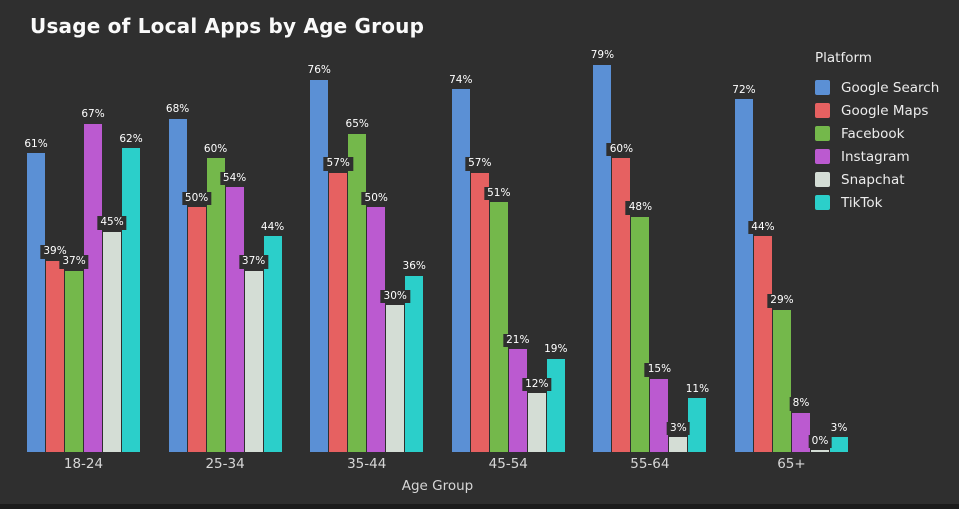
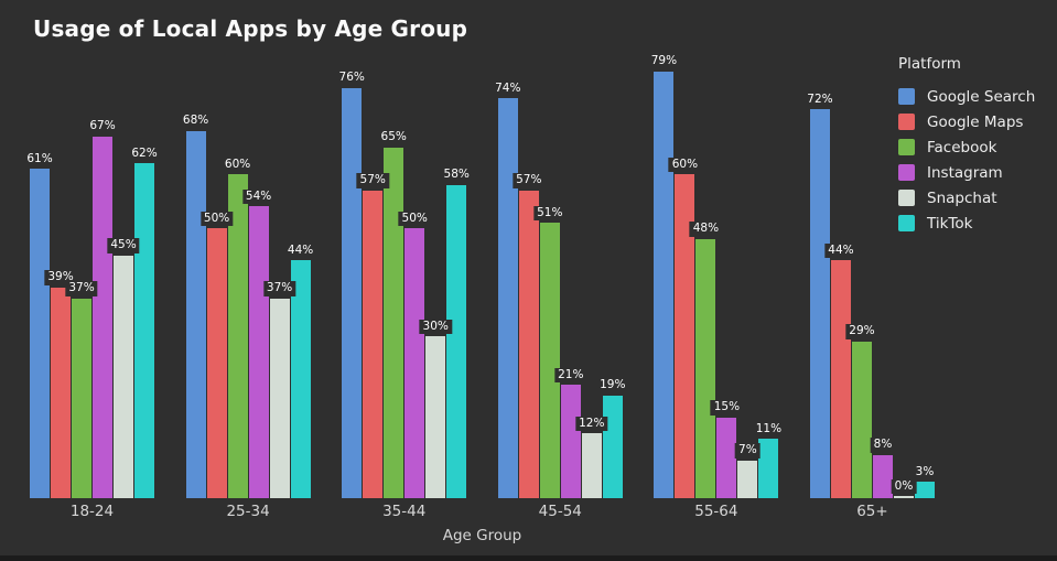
TikTok/35-44: 36% -> 58%
Snapchat/55-64: 3% -> 7%
